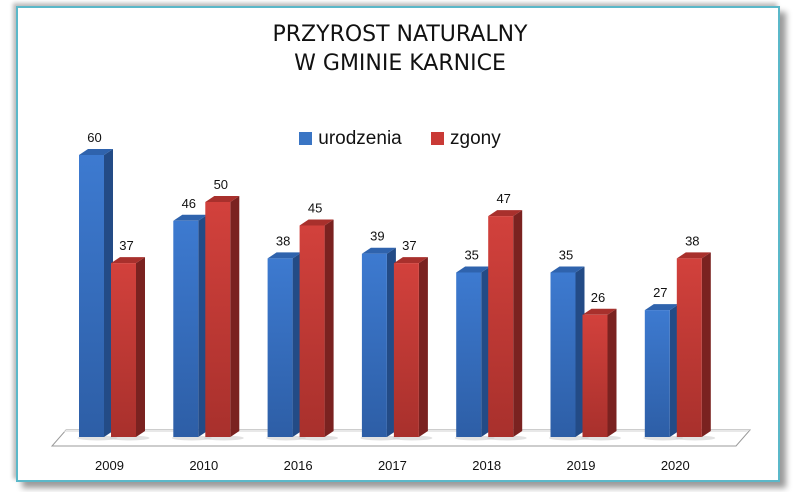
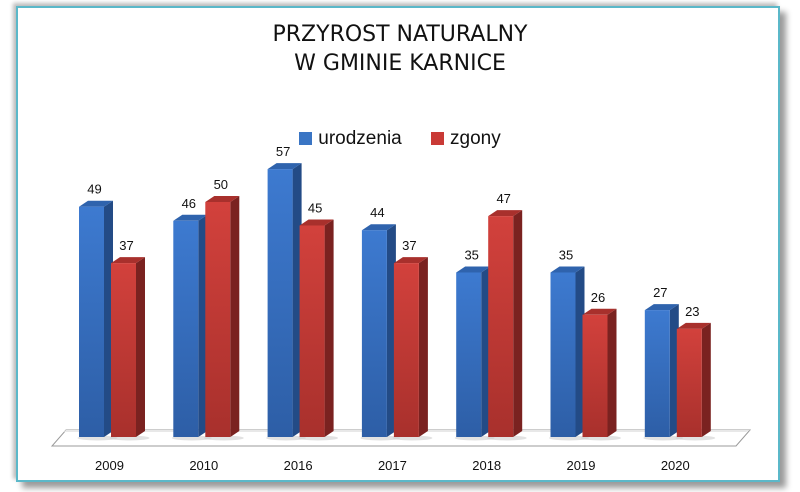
urodzenia/2009: 60 -> 49
urodzenia/2016: 38 -> 57
urodzenia/2017: 39 -> 44
zgony/2020: 38 -> 23
